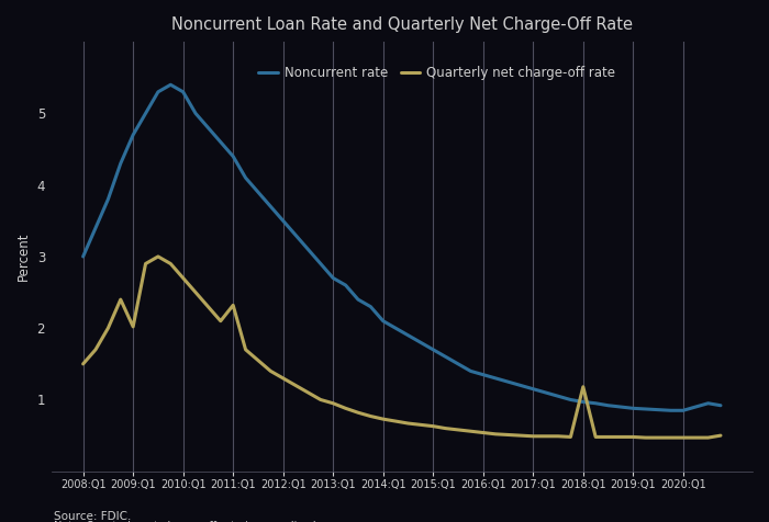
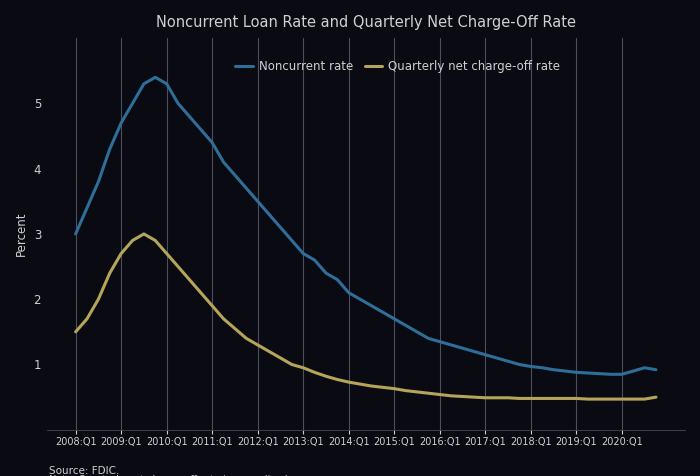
Quarterly net charge-off rate/2009:Q1: 2.02 -> 2.70
Quarterly net charge-off rate/2011:Q1: 2.32 -> 1.90
Quarterly net charge-off rate/2018:Q1: 1.18 -> 0.48
